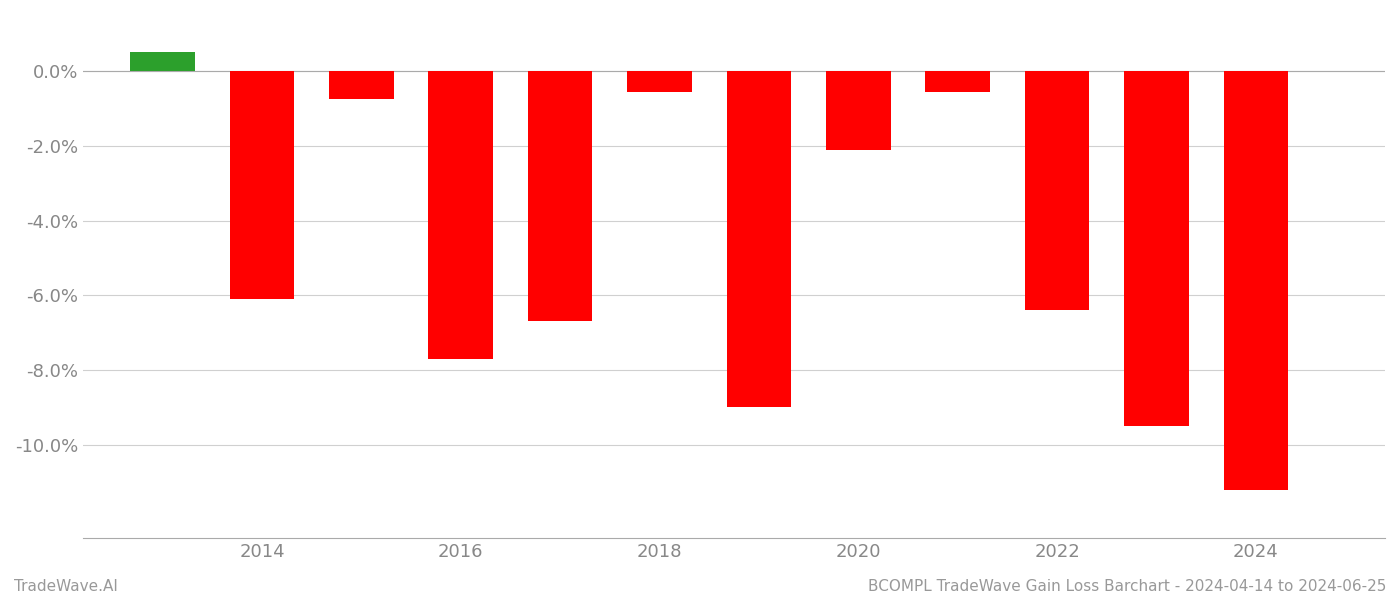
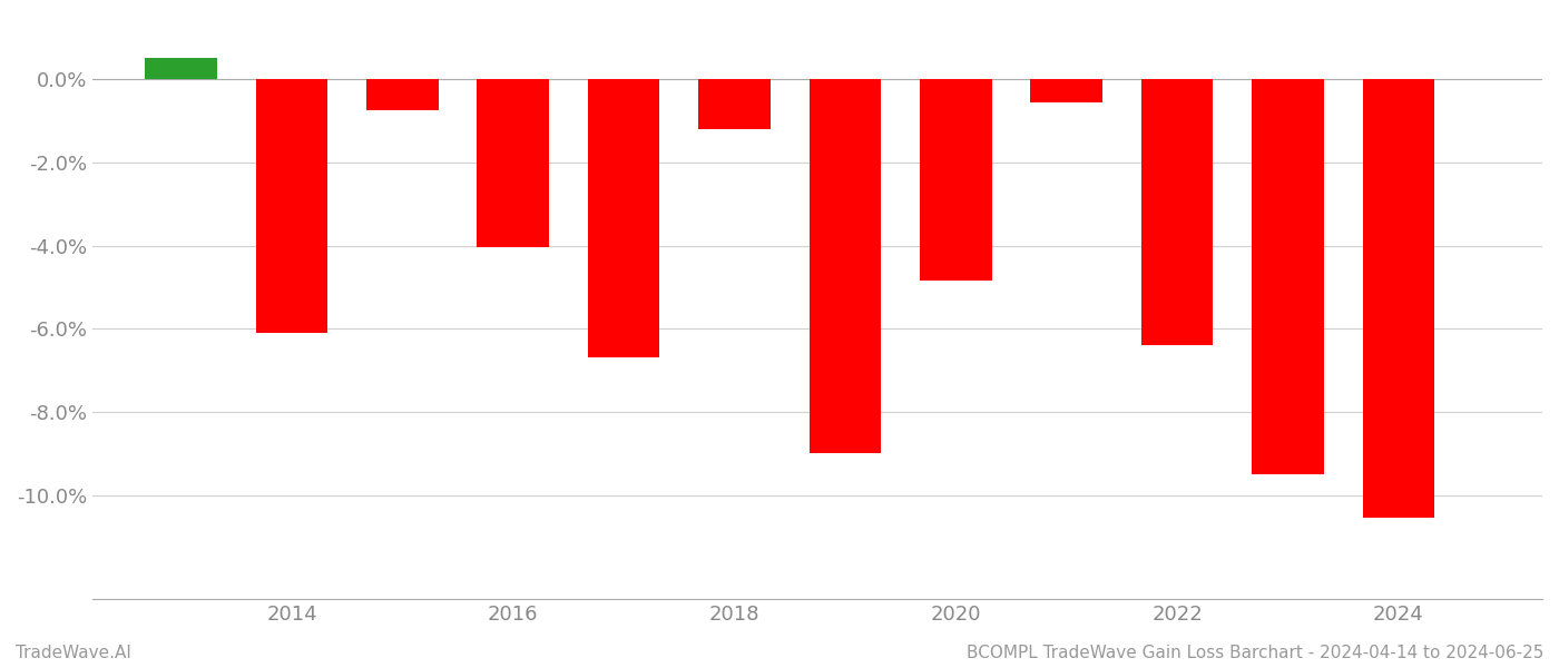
2016: -7.70% -> -4.05%
2018: -0.55% -> -1.20%
2020: -2.10% -> -4.85%
2024: -11.20% -> -10.55%
